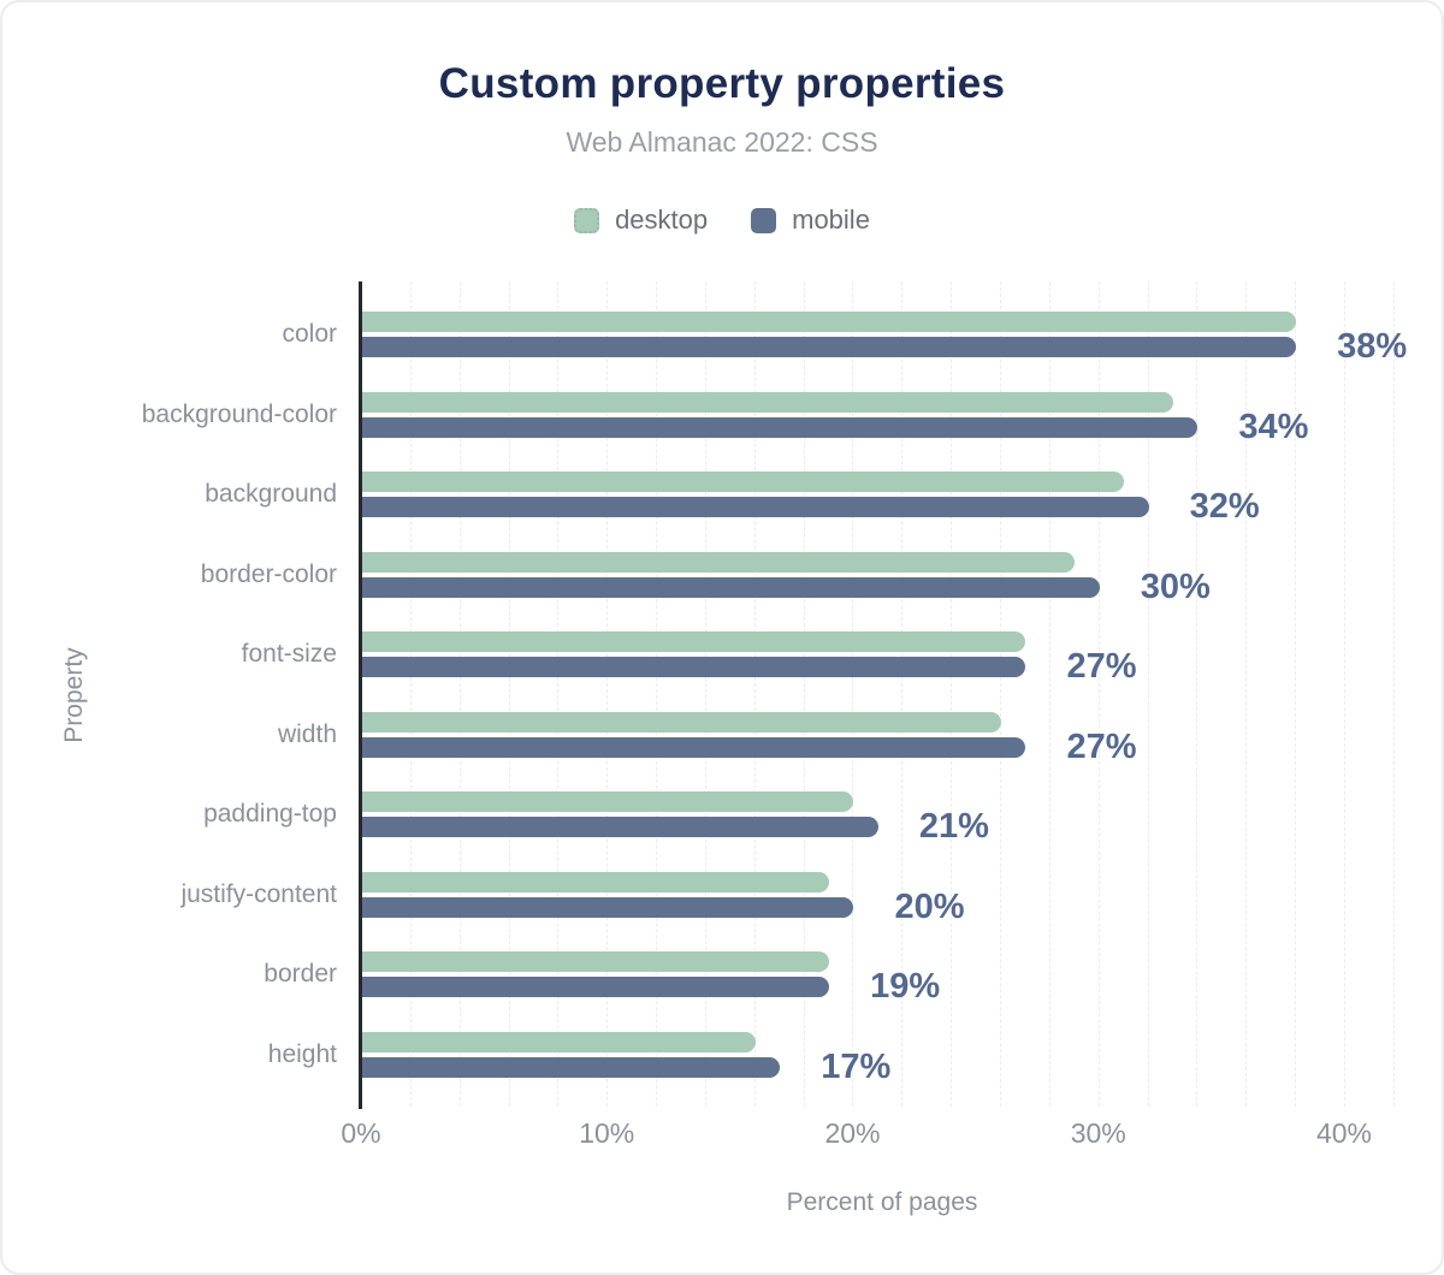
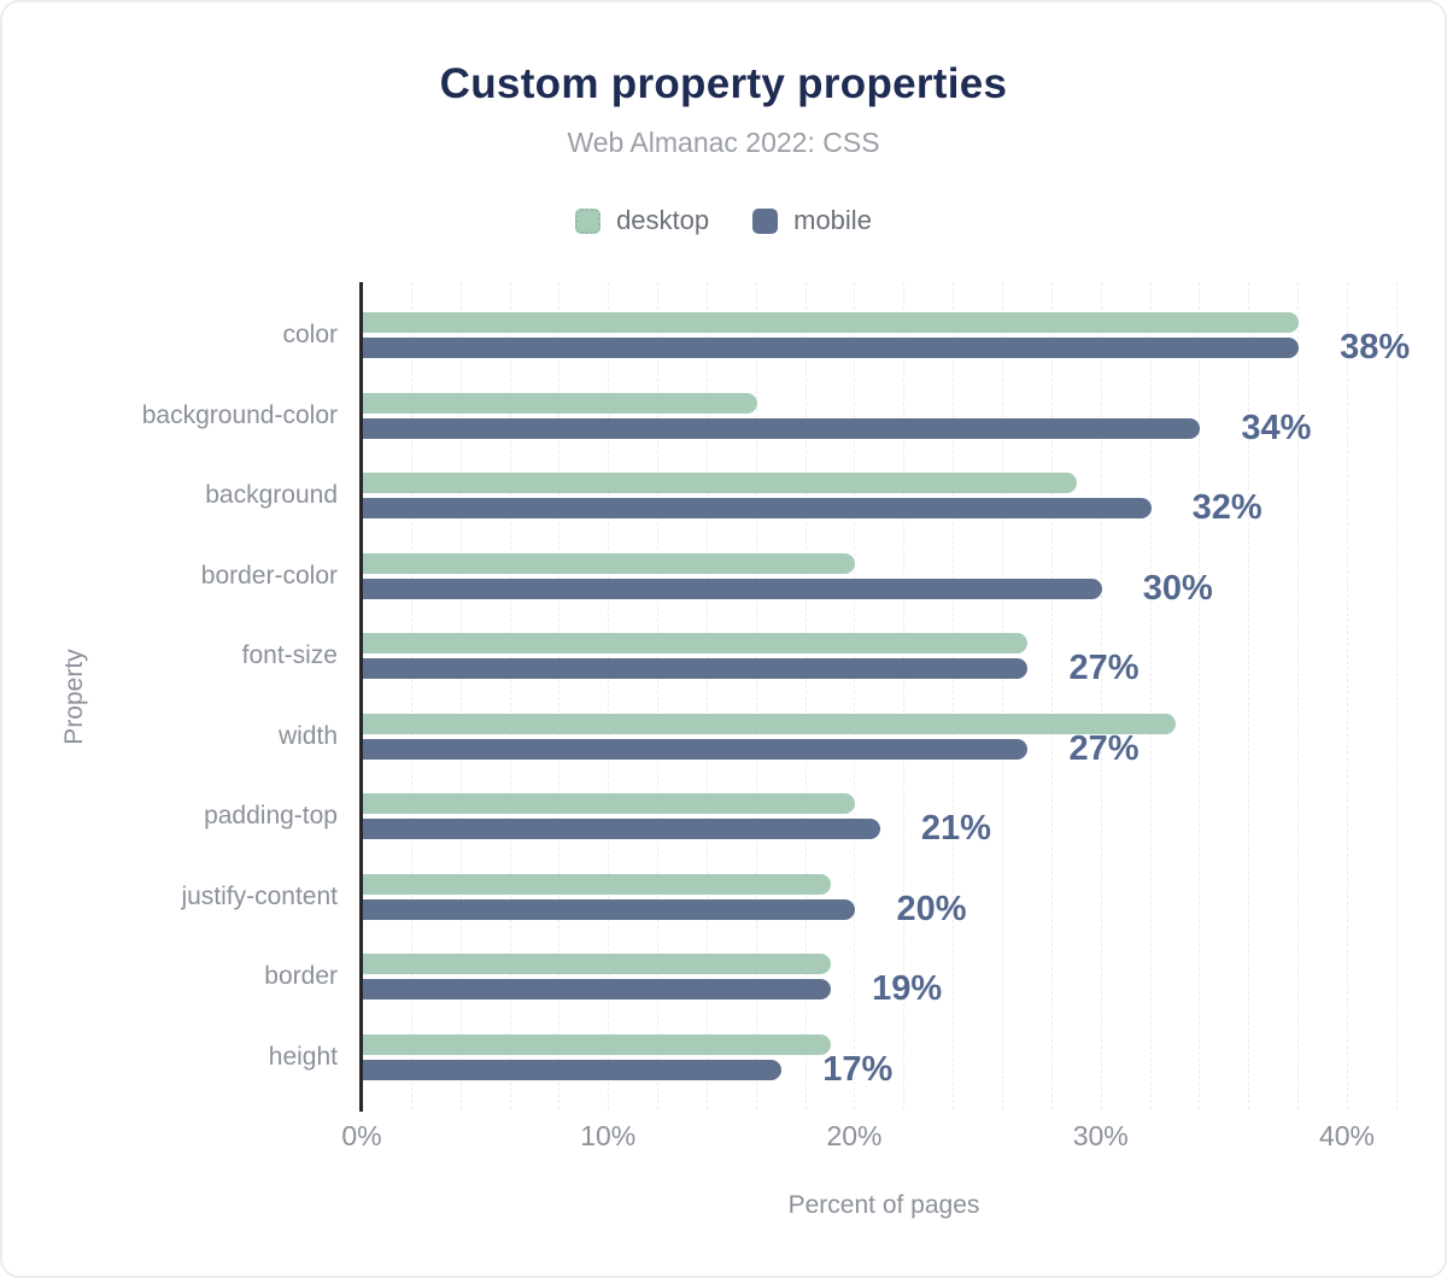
desktop/background-color: 33% -> 16%
desktop/background: 31% -> 29%
desktop/border-color: 29% -> 20%
desktop/width: 26% -> 33%
desktop/height: 16% -> 19%
